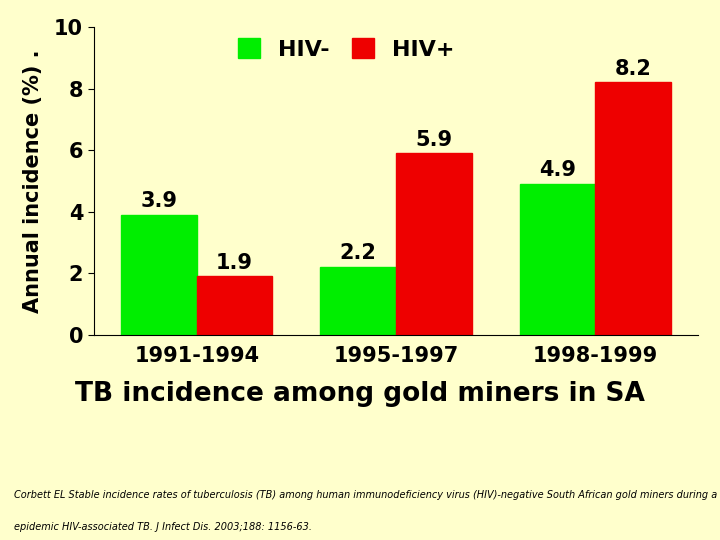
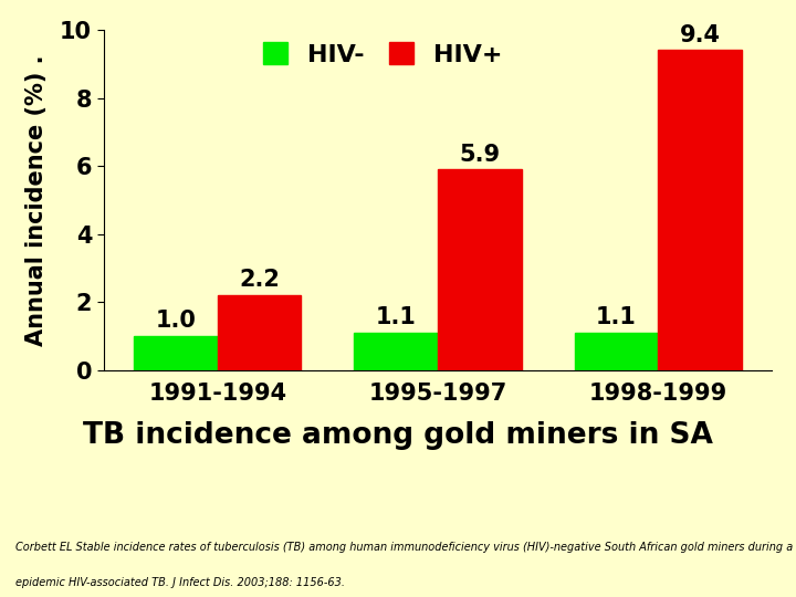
HIV-/1991-1994: 3.9 -> 1.0
HIV+/1991-1994: 1.9 -> 2.2
HIV-/1995-1997: 2.2 -> 1.1
HIV-/1998-1999: 4.9 -> 1.1
HIV+/1998-1999: 8.2 -> 9.4
